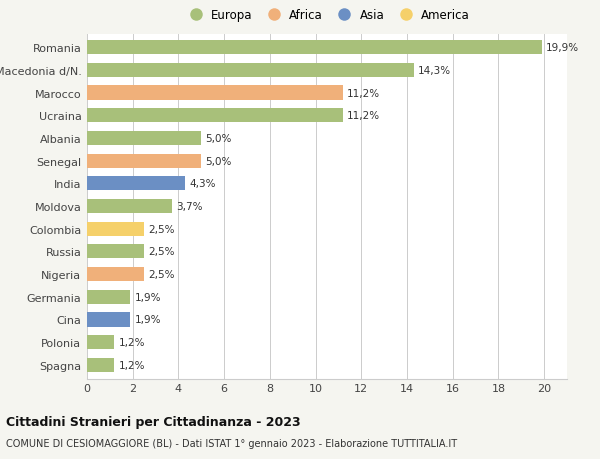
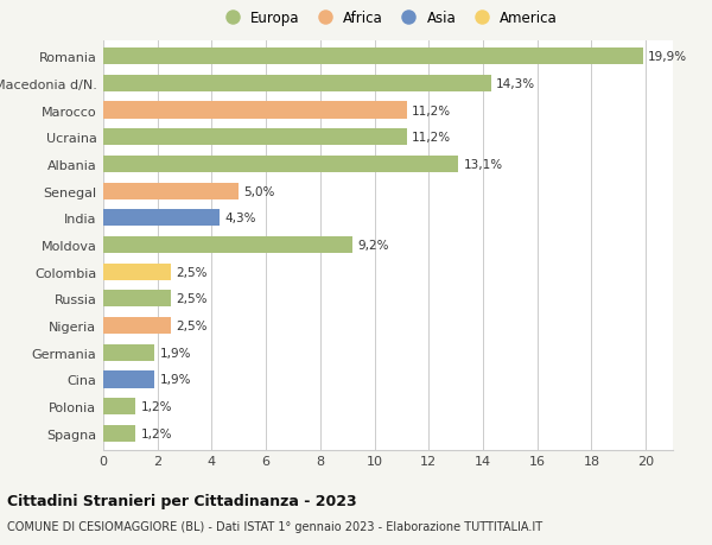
Albania: 5,0% -> 13,1%
Moldova: 3,7% -> 9,2%
